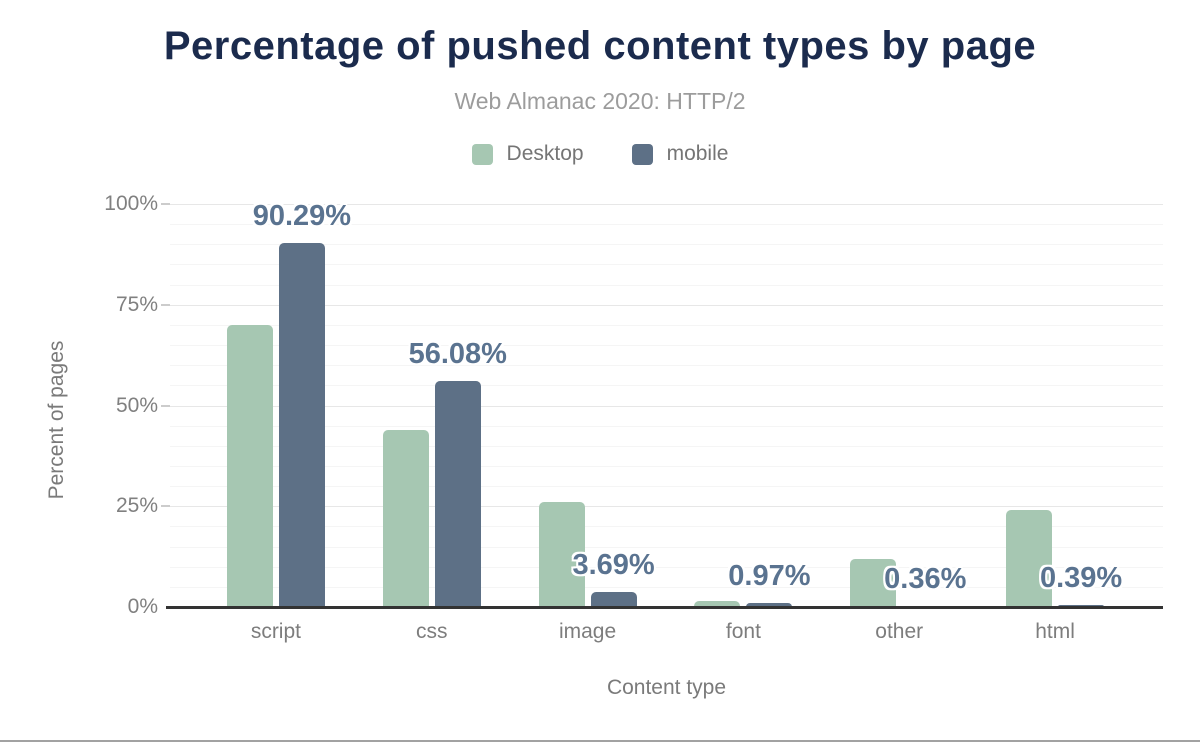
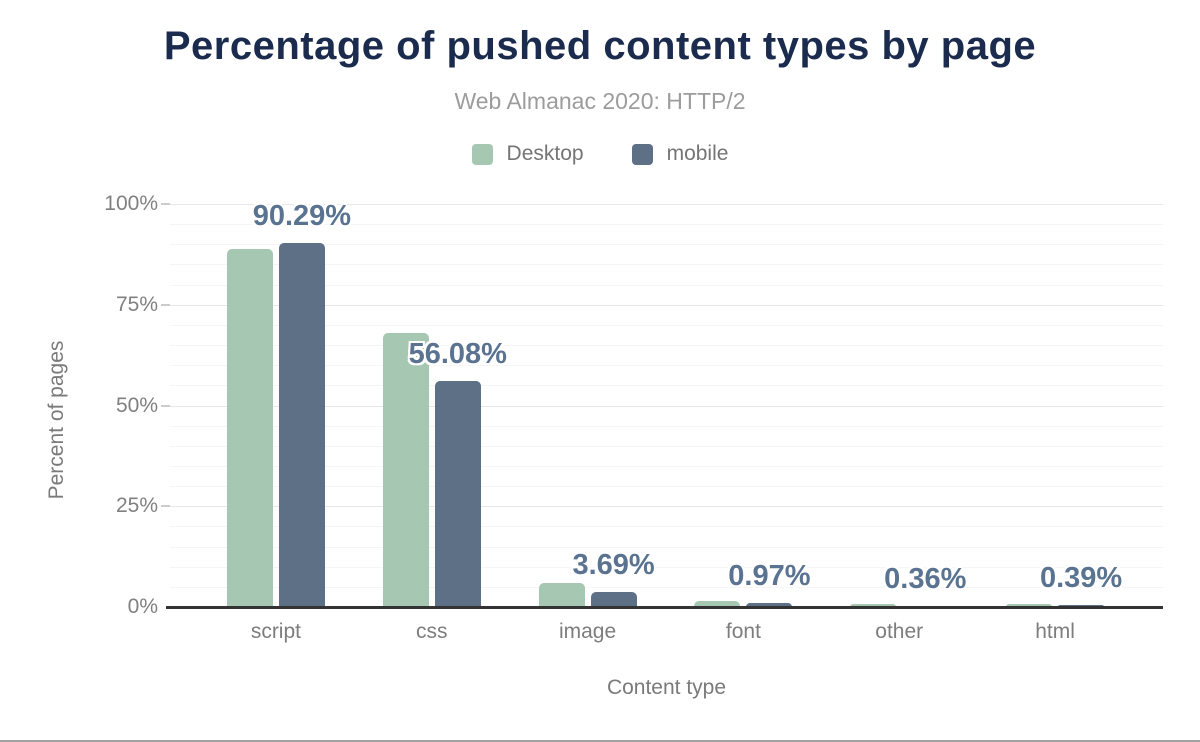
Desktop/script: 70% -> 89%
Desktop/css: 44% -> 68%
Desktop/image: 26% -> 6%
Desktop/other: 12% -> 1%
Desktop/html: 24% -> 1%
